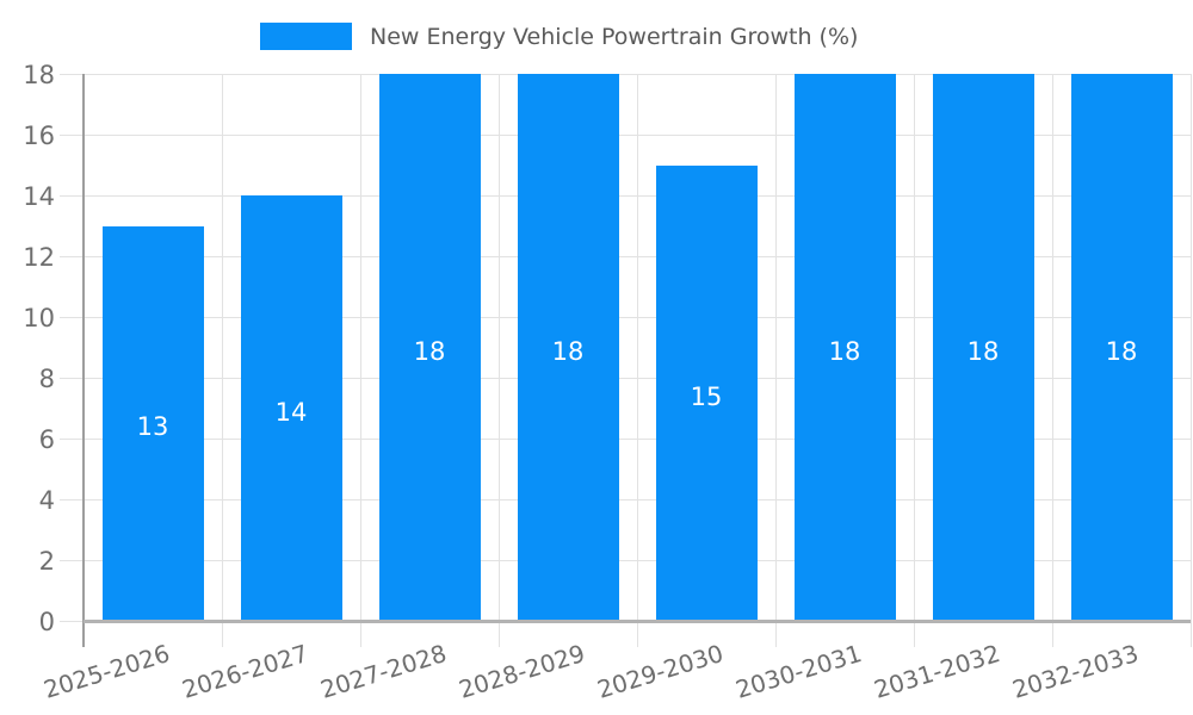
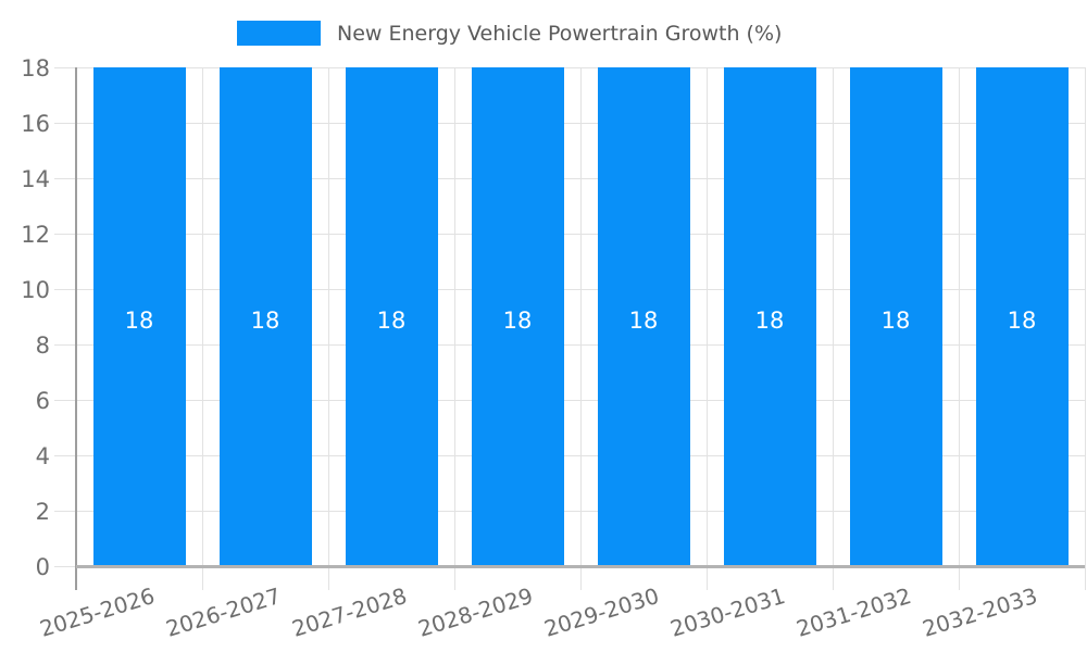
2025-2026: 13 -> 18
2026-2027: 14 -> 18
2029-2030: 15 -> 18
